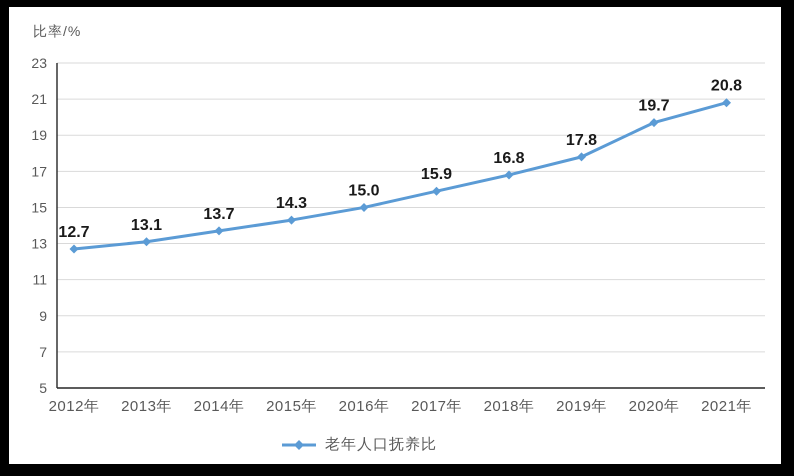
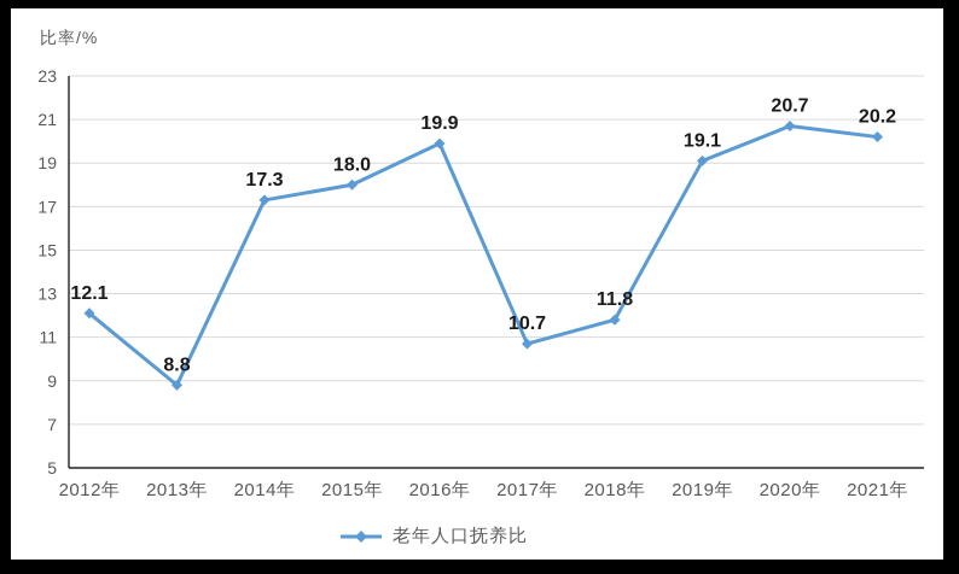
2012年: 12.7 -> 12.1
2013年: 13.1 -> 8.8
2014年: 13.7 -> 17.3
2015年: 14.3 -> 18.0
2016年: 15.0 -> 19.9
2017年: 15.9 -> 10.7
2018年: 16.8 -> 11.8
2019年: 17.8 -> 19.1
2020年: 19.7 -> 20.7
2021年: 20.8 -> 20.2
